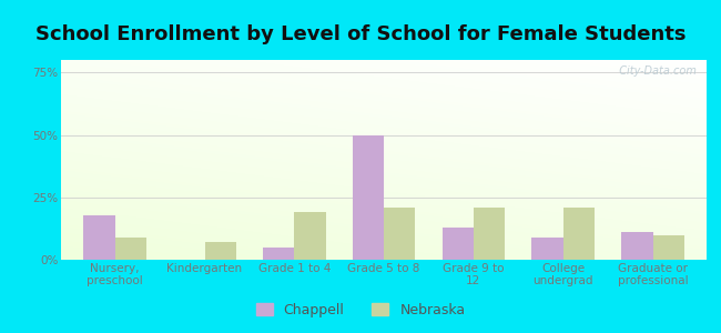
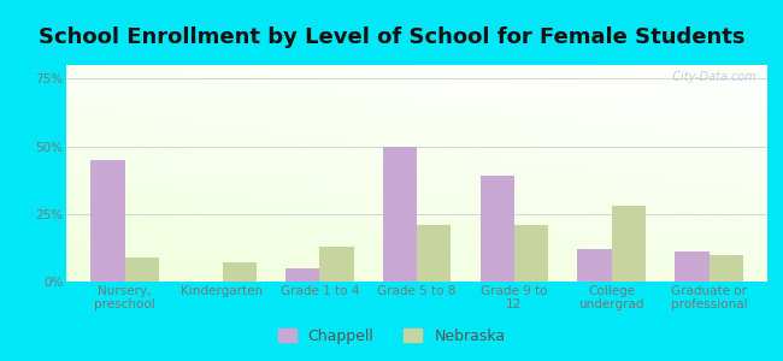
Chappell/Nursery, preschool: 18% -> 45%
Nebraska/Grade 1 to 4: 19% -> 13%
Chappell/Grade 9 to 12: 13% -> 39%
Chappell/College undergrad: 9% -> 12%
Nebraska/College undergrad: 21% -> 28%
